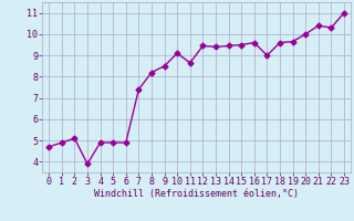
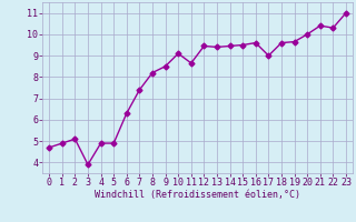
6: 4.9 -> 6.3
